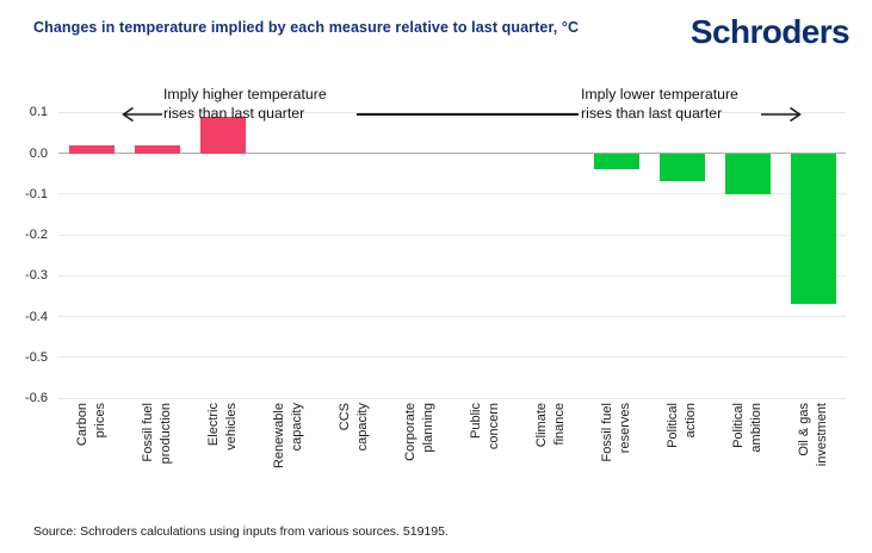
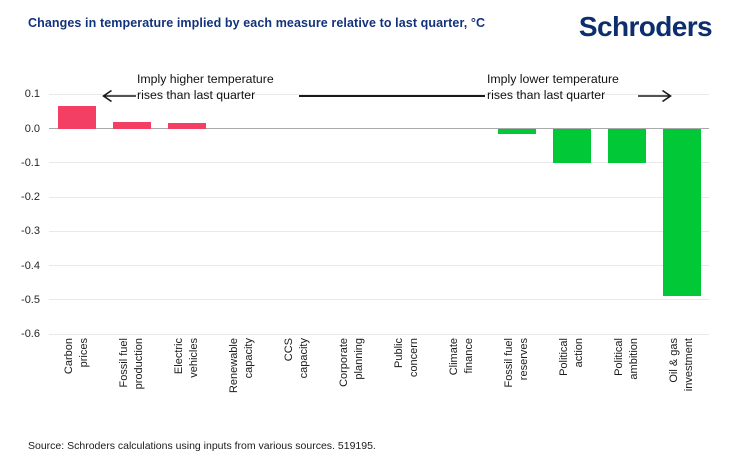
Carbon prices: 0.02 -> 0.07
Electric vehicles: 0.09 -> 0.01
Fossil fuel reserves: -0.04 -> -0.01
Political action: -0.07 -> -0.10
Oil & gas investment: -0.37 -> -0.49
